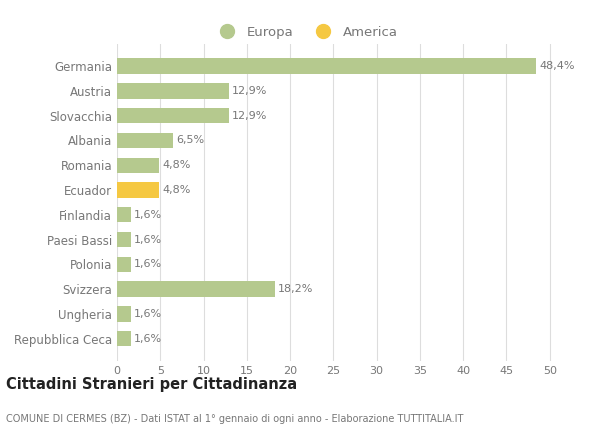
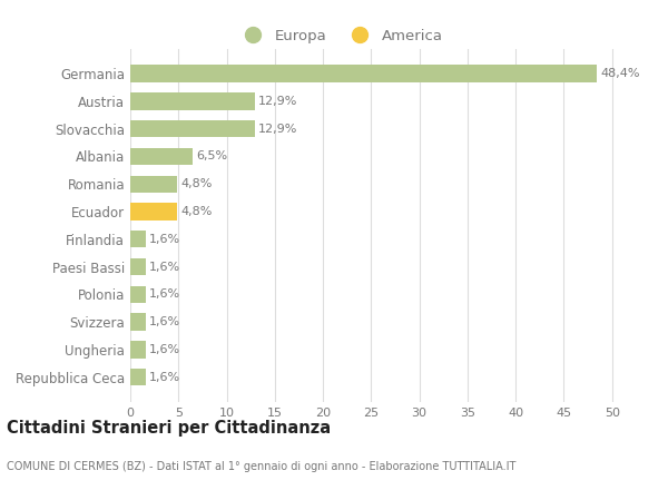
Svizzera: 18,2% -> 1,6%
